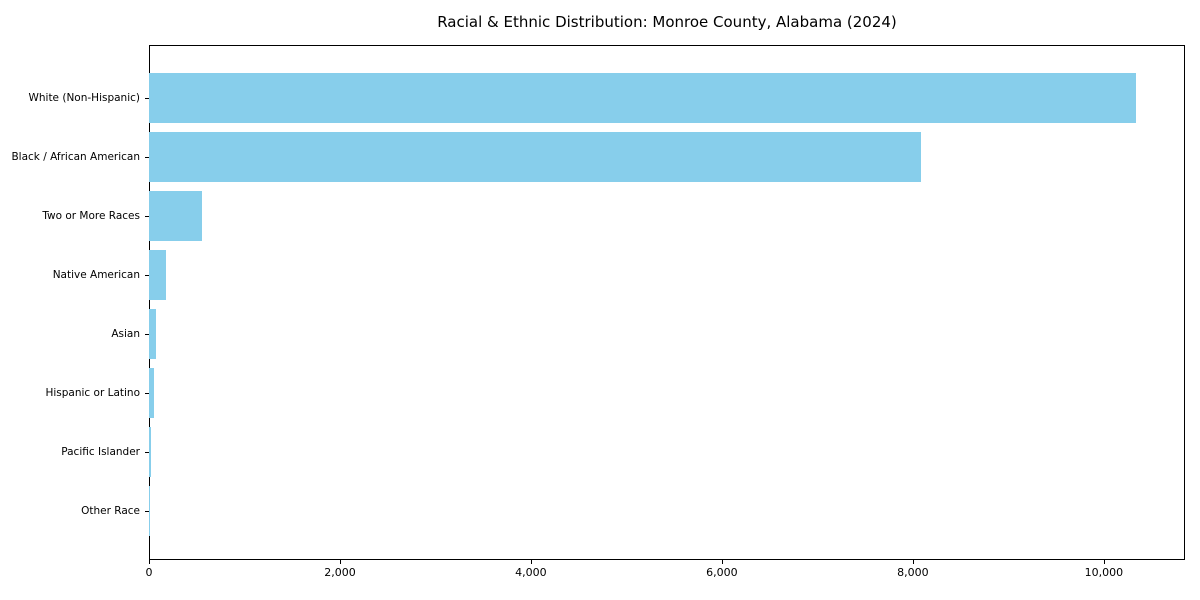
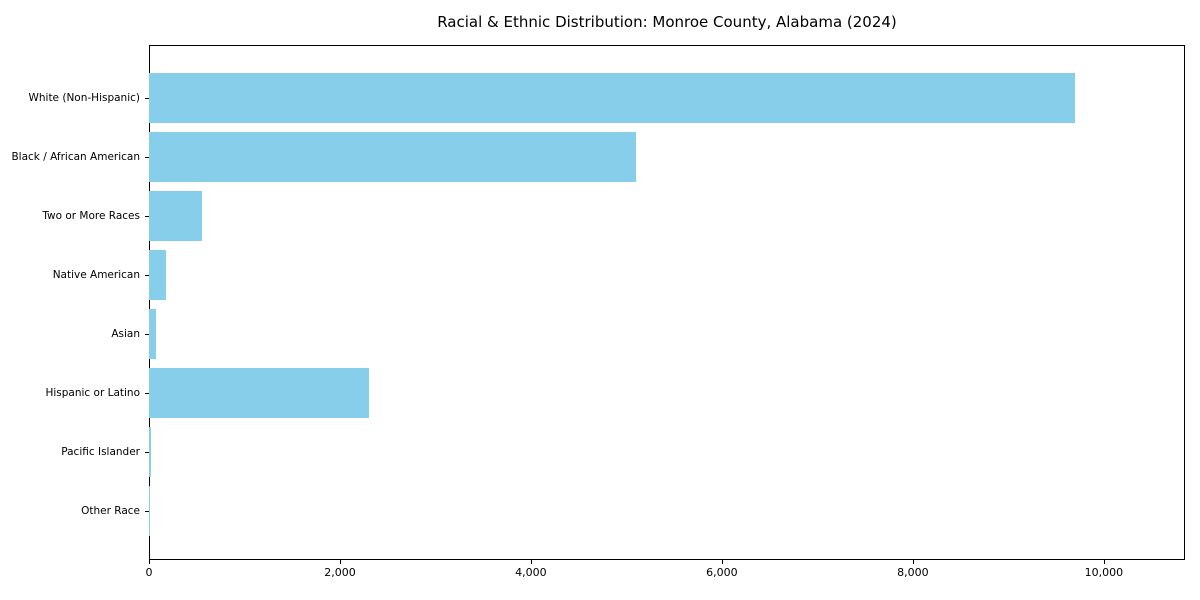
White (Non-Hispanic): 10300 -> 9700
Black / African American: 8100 -> 5100
Hispanic or Latino: 100 -> 2300
